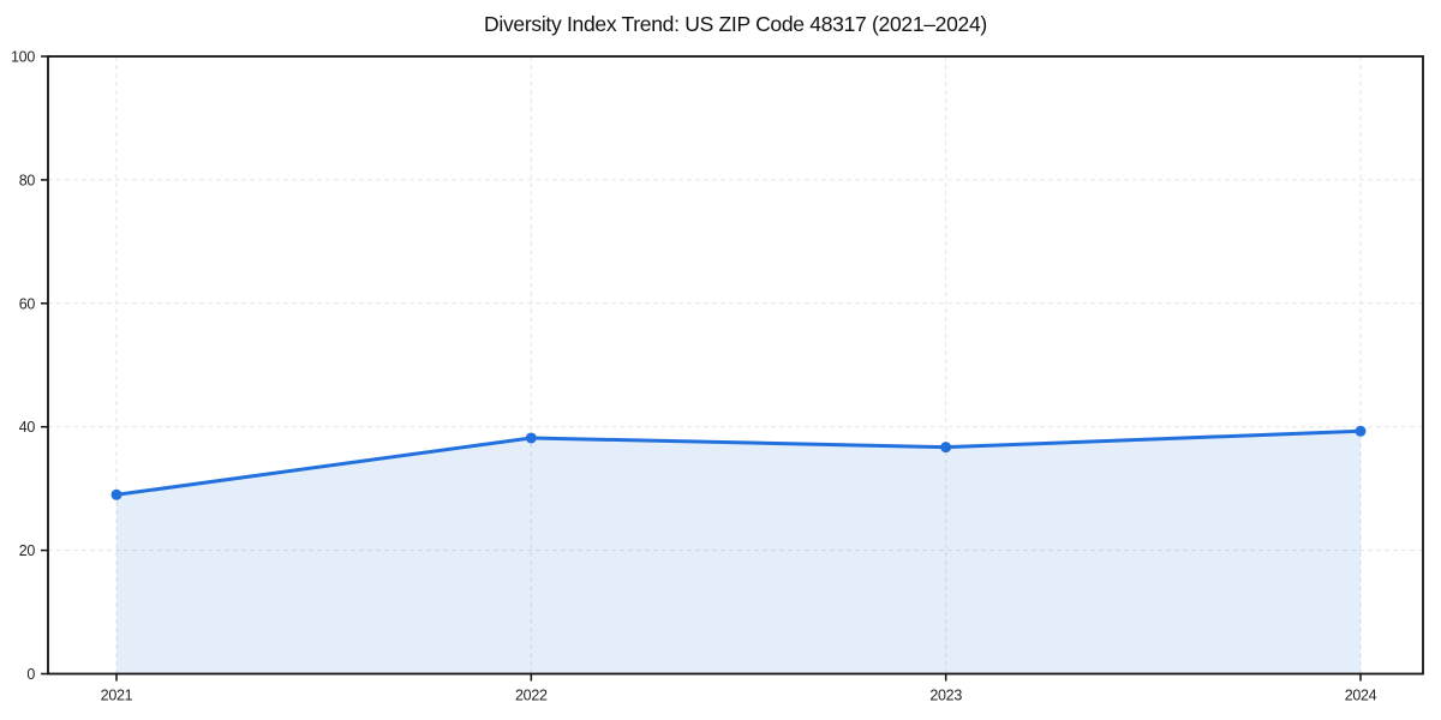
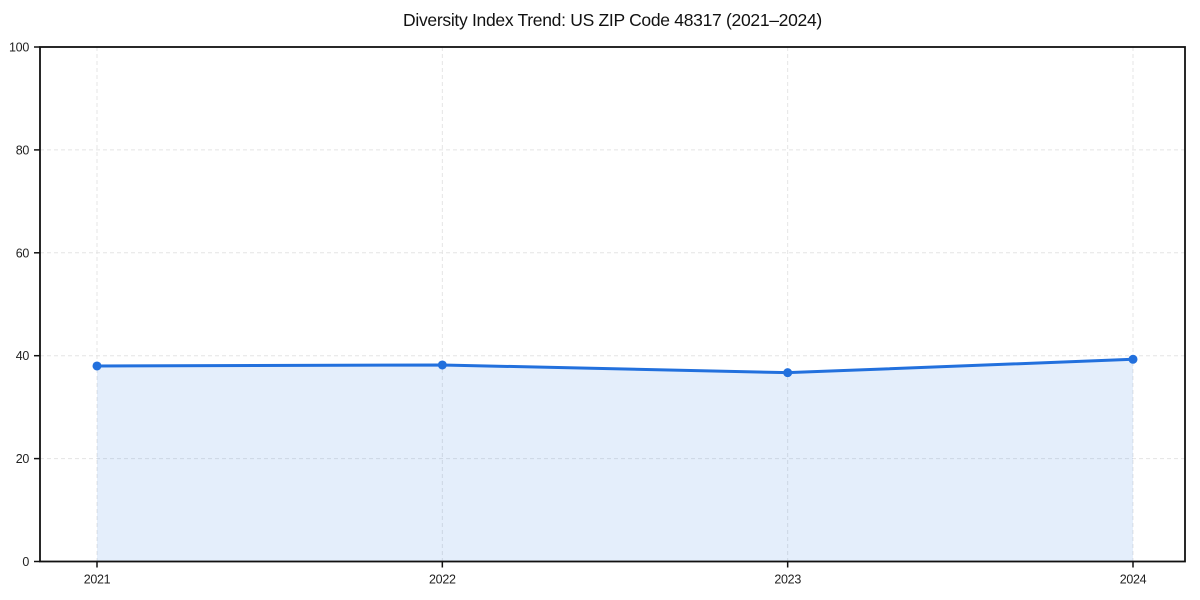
2021: 29 -> 38
